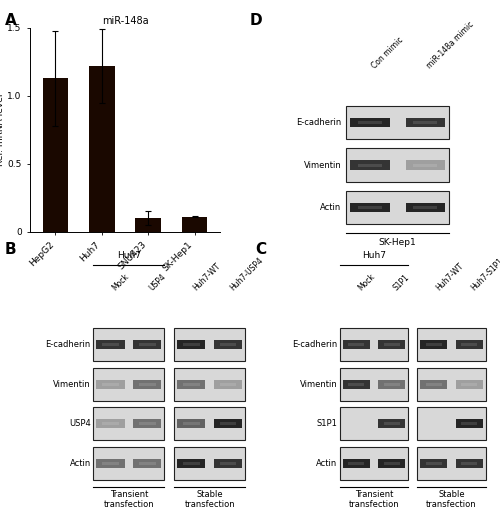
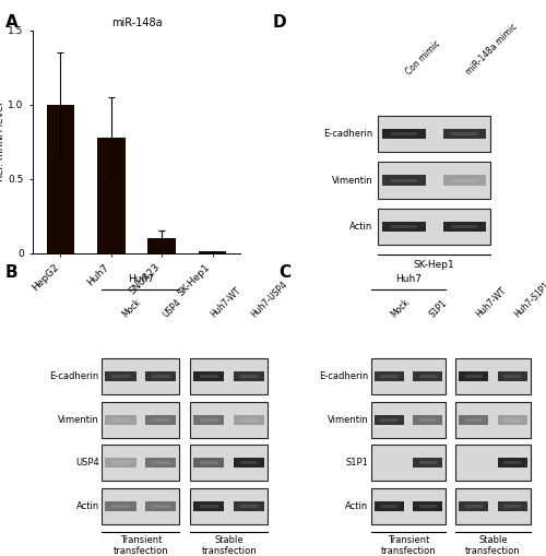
HepG2: 1.13 -> 1.00
Huh7: 1.22 -> 0.78
SK-Hep1: 0.11 -> 0.01
